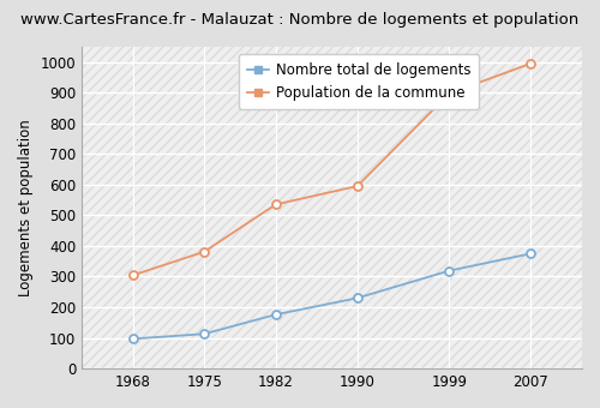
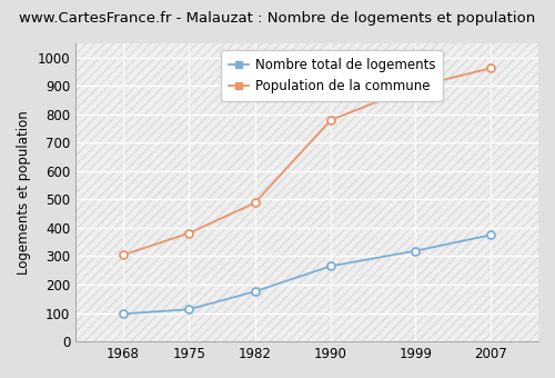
Population de la commune/1982: 535 -> 488
Nombre total de logements/1990: 230 -> 265
Population de la commune/1990: 595 -> 779
Population de la commune/2007: 995 -> 962
